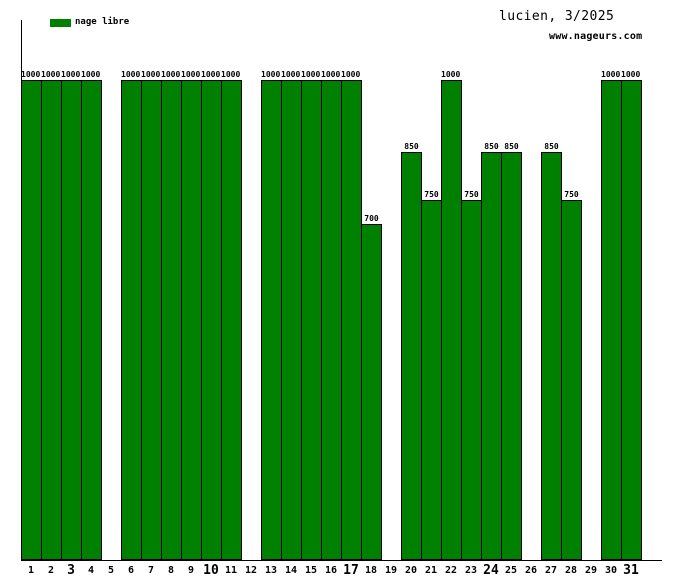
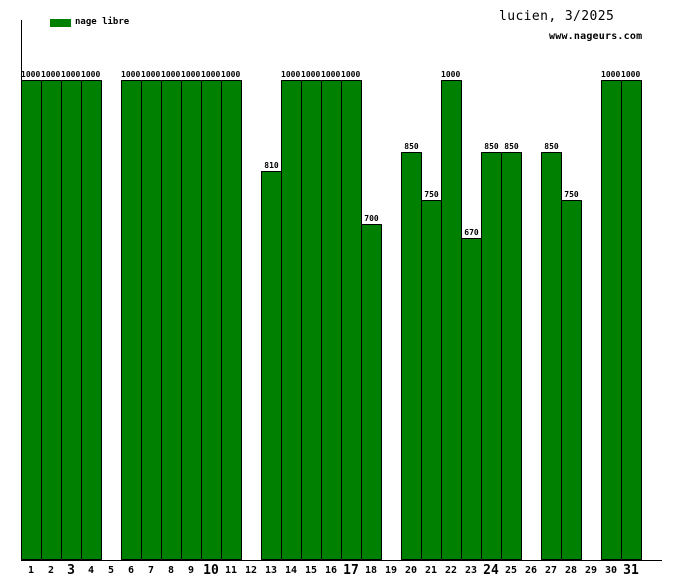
13: 1000 -> 810
23: 750 -> 670
